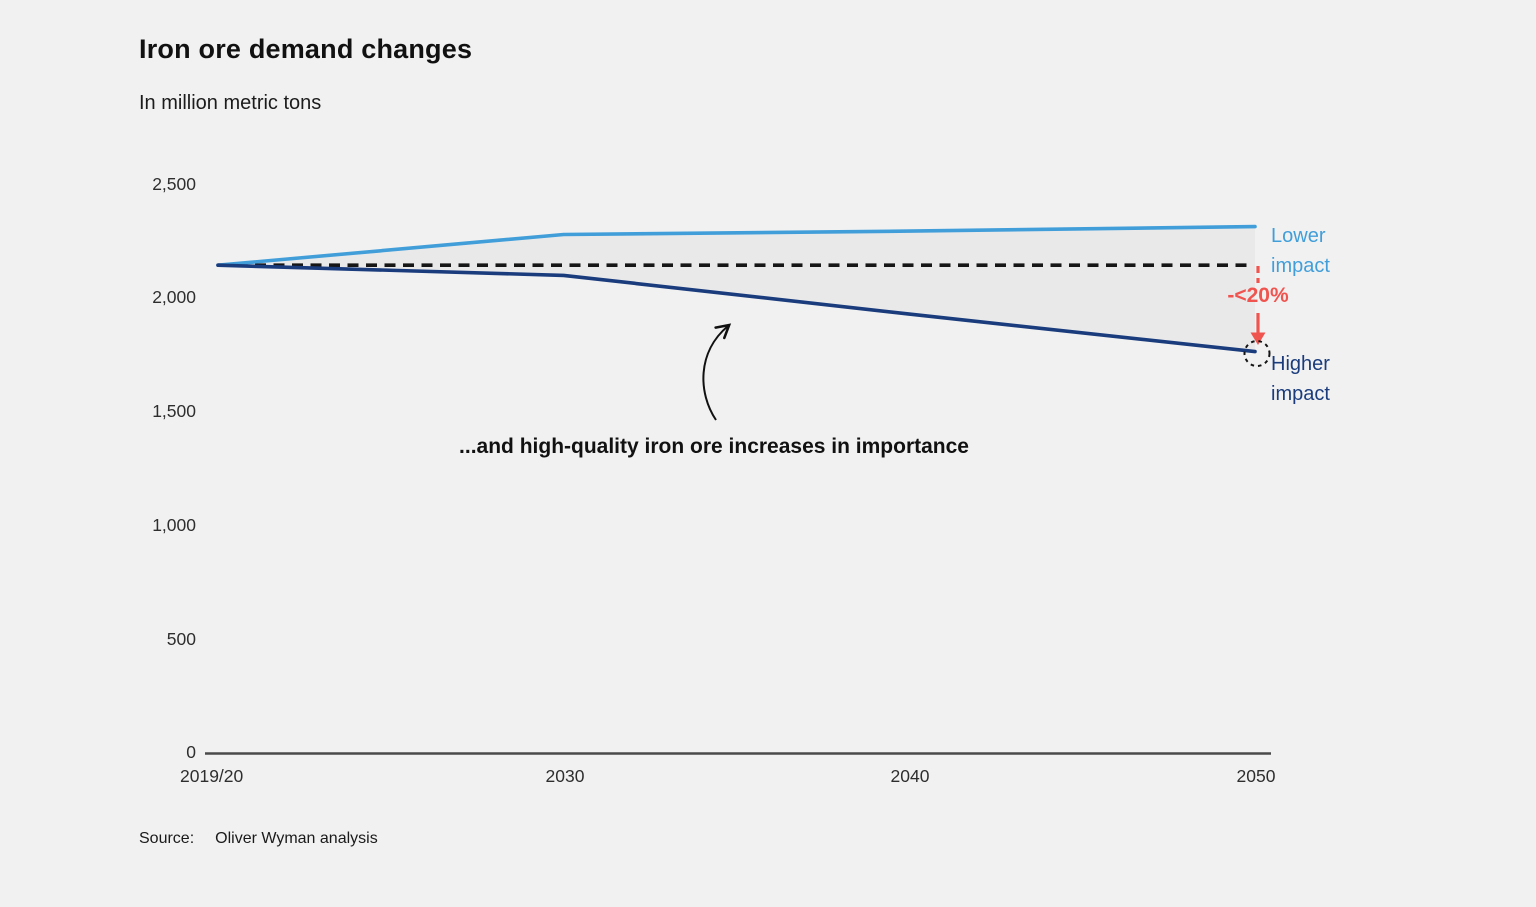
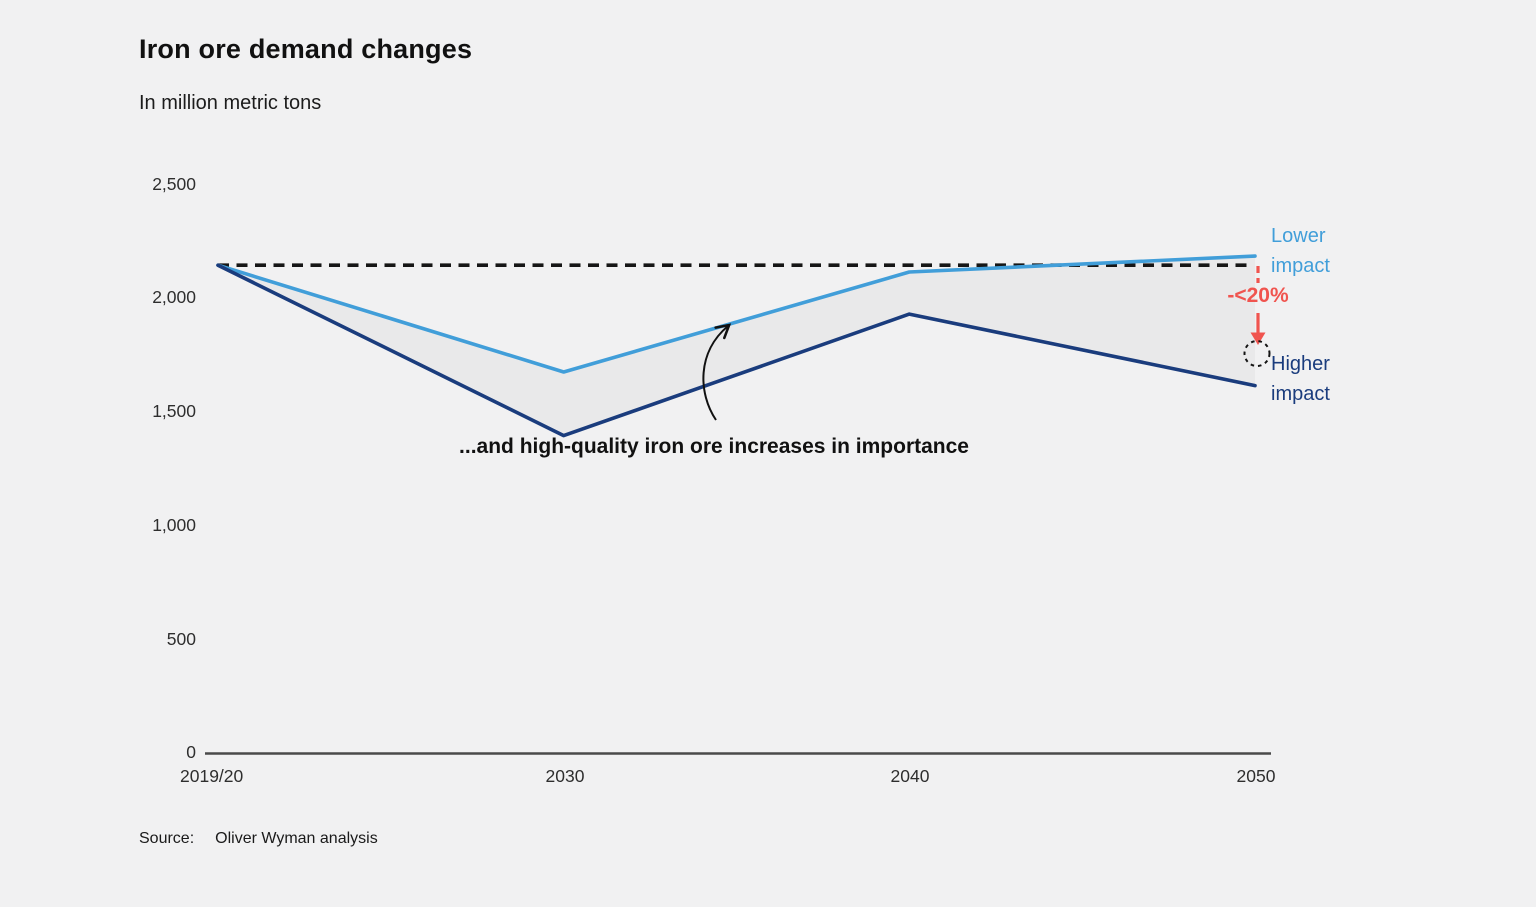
Lower impact/2030: 2280 -> 1670
Higher impact/2030: 2100 -> 1390
Lower impact/2040: 2290 -> 2110
Lower impact/2050: 2310 -> 2180
Higher impact/2050: 1760 -> 1610
